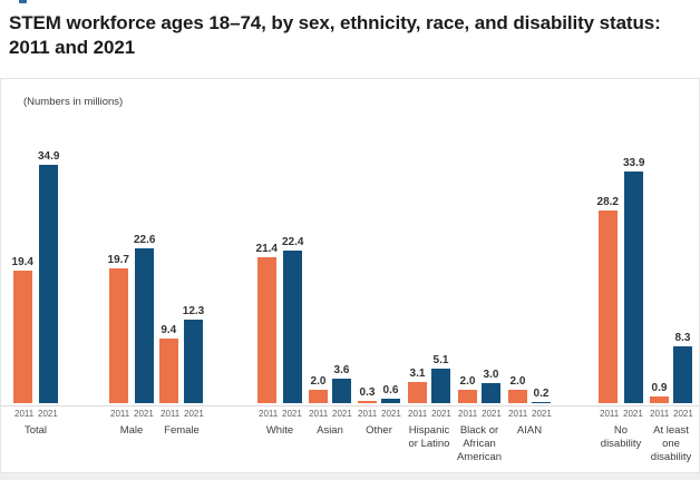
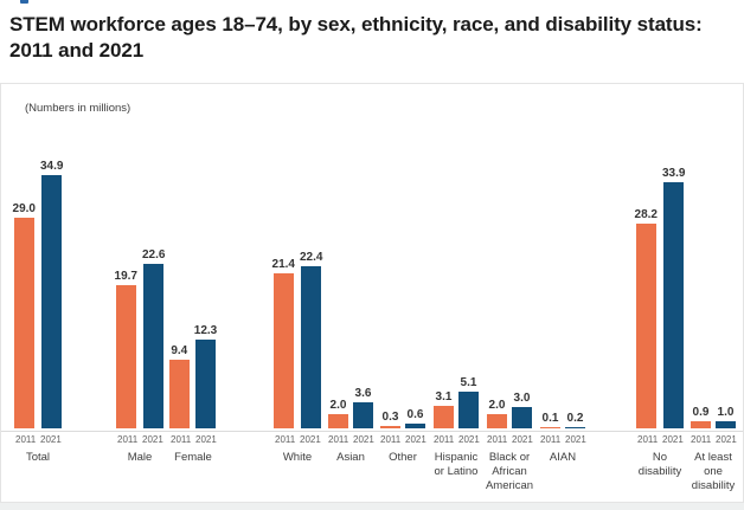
2011/Total: 19.4 -> 29.0
2011/AIAN: 2.0 -> 0.1
2021/At least one disability: 8.3 -> 1.0
